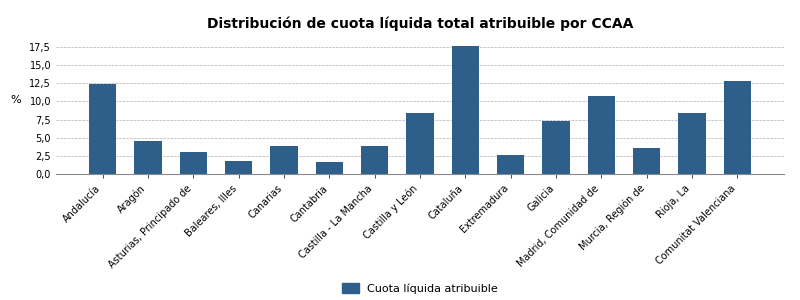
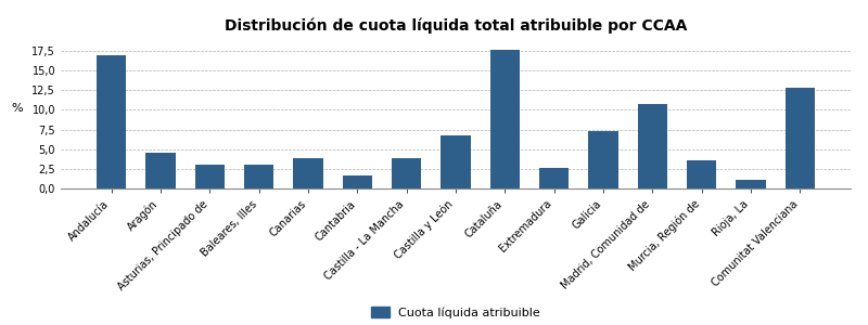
Andalucía: 12,4 -> 17,0
Baleares, Illes: 1,8 -> 3,0
Castilla y León: 8,4 -> 6,8
Rioja, La: 8,4 -> 1,1
